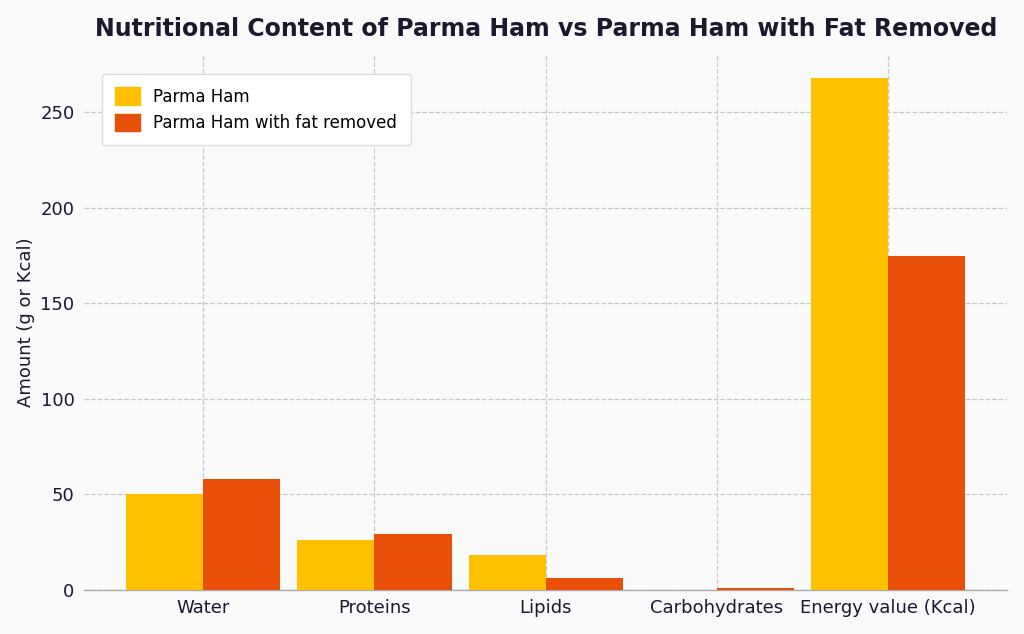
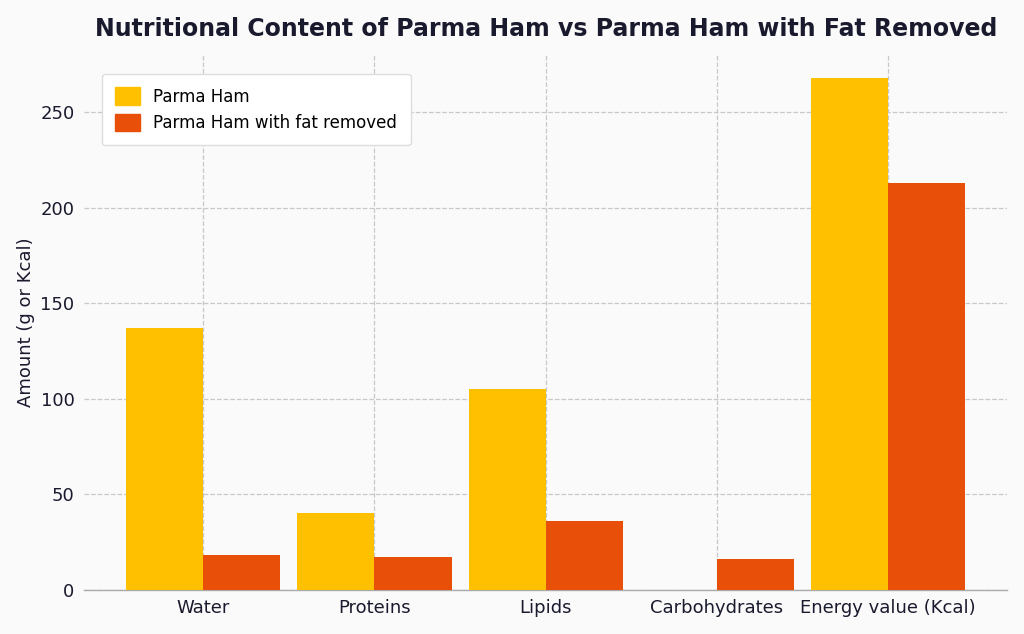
Parma Ham/Water: 50 -> 137
Parma Ham with fat removed/Water: 58 -> 18
Parma Ham/Proteins: 26 -> 40
Parma Ham with fat removed/Proteins: 29 -> 17
Parma Ham/Lipids: 18 -> 105
Parma Ham with fat removed/Lipids: 6 -> 36
Parma Ham with fat removed/Carbohydrates: 1 -> 16
Parma Ham with fat removed/Energy value (Kcal): 175 -> 213
